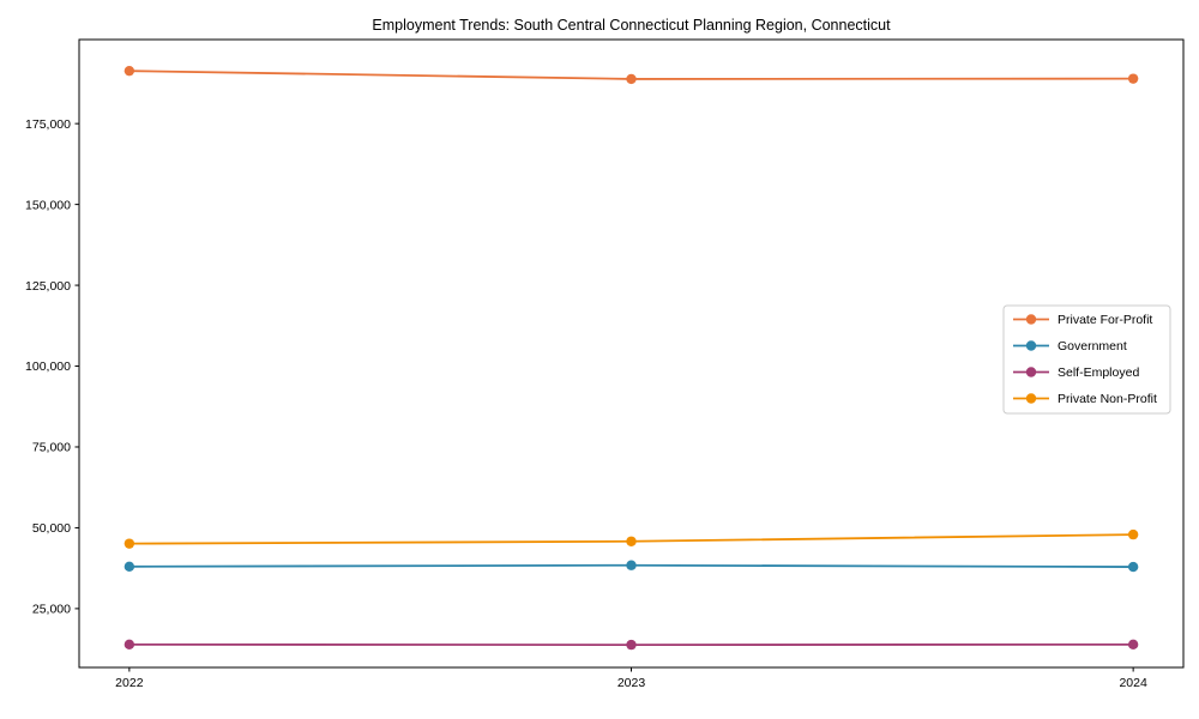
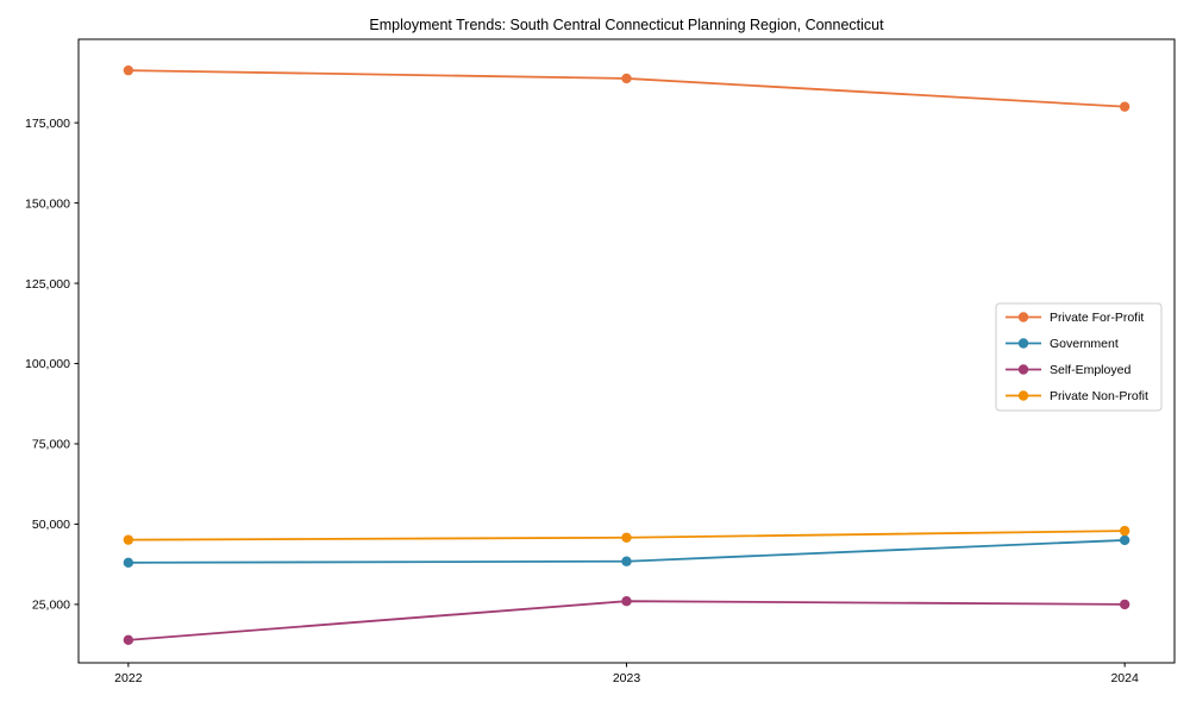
Self-Employed/2023: 14000 -> 26000
Private For-Profit/2024: 189000 -> 180000
Government/2024: 38000 -> 45000
Self-Employed/2024: 14000 -> 25000
